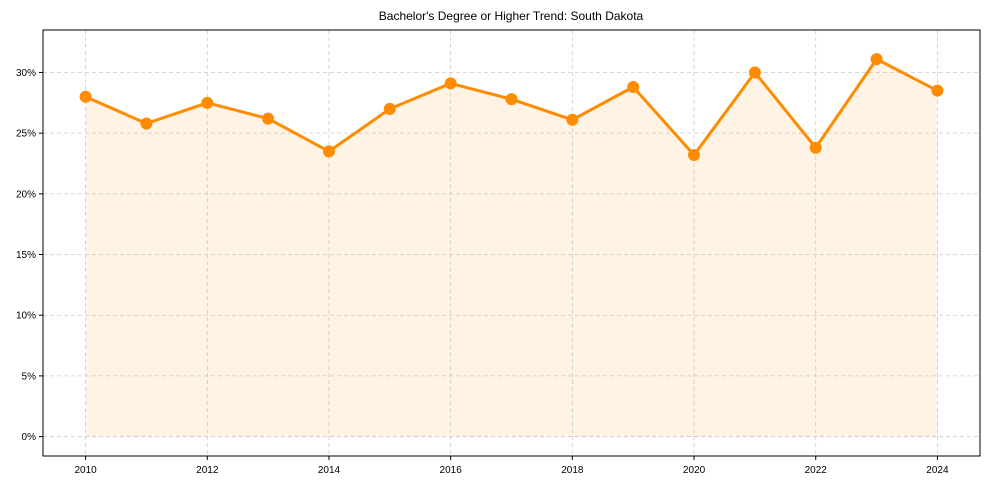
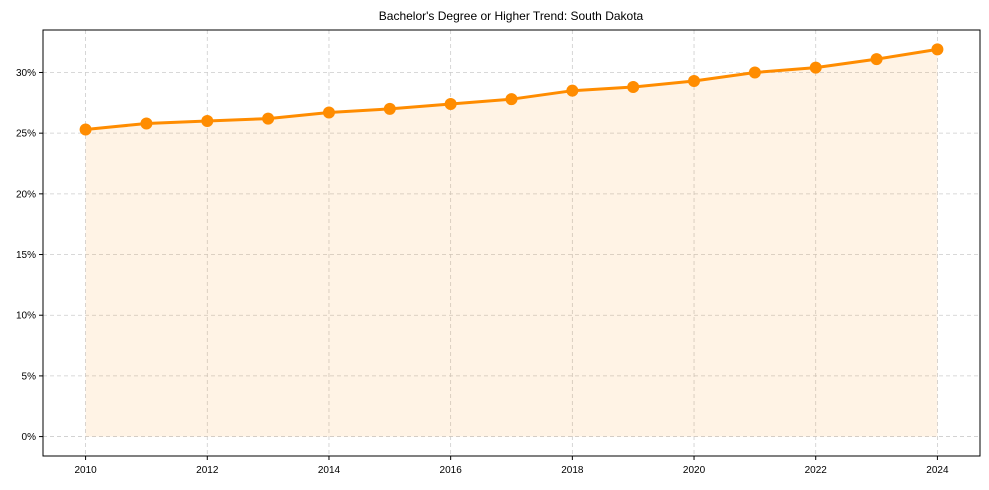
2010: 28.0% -> 25.3%
2012: 27.5% -> 26.0%
2014: 23.5% -> 26.7%
2016: 29.1% -> 27.4%
2018: 26.1% -> 28.5%
2020: 23.2% -> 29.3%
2022: 23.8% -> 30.4%
2024: 28.5% -> 31.9%
